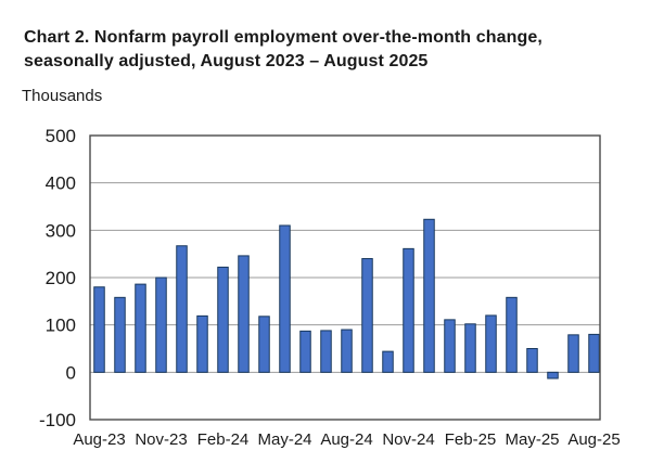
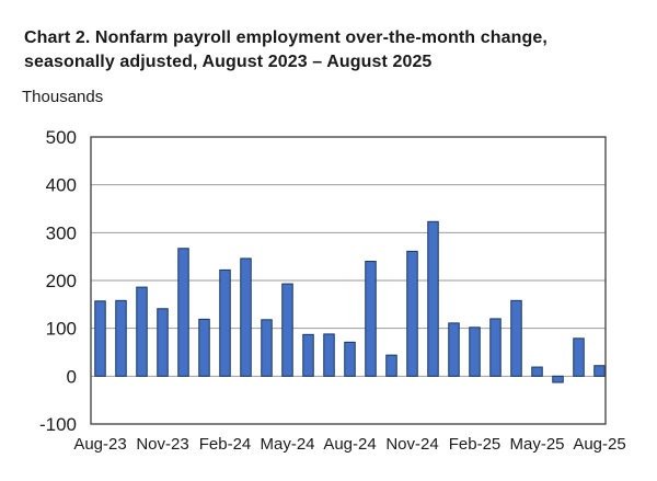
Aug-23: 180 -> 160
Nov-23: 200 -> 140
May-24: 310 -> 190
Aug-24: 90 -> 70
May-25: 50 -> 20
Aug-25: 80 -> 20
